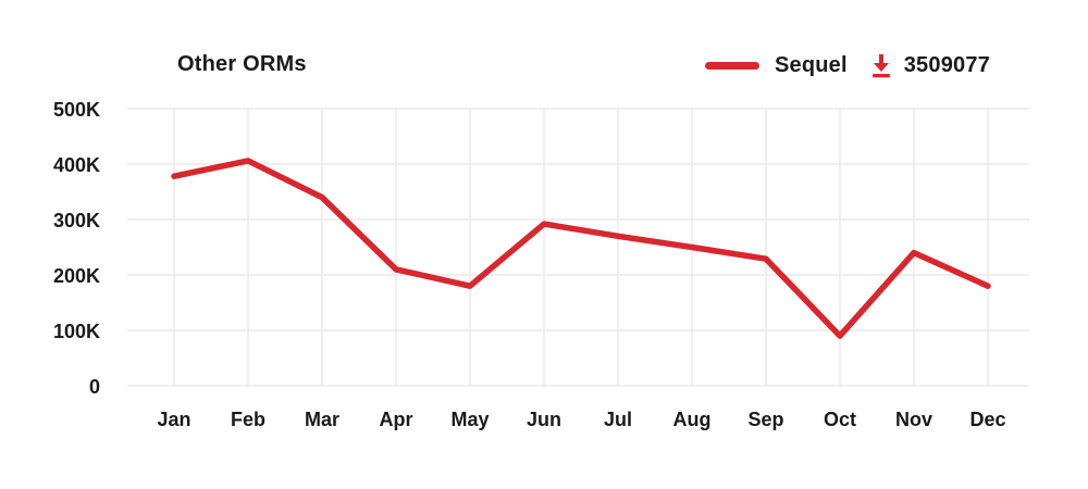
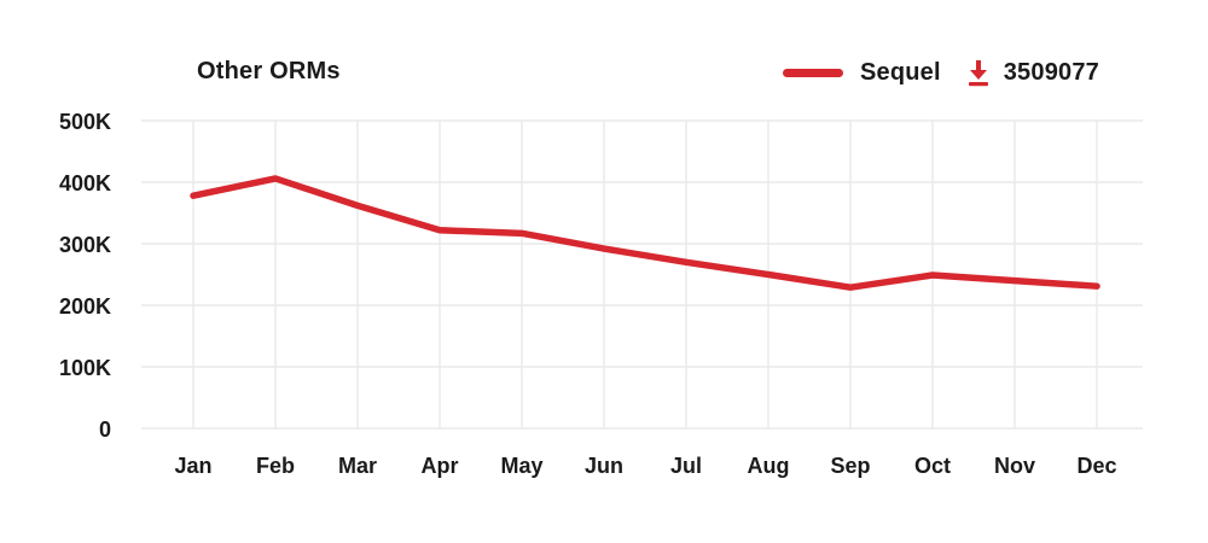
Mar: 340K -> 360K
Apr: 210K -> 320K
May: 180K -> 320K
Oct: 90K -> 250K
Dec: 180K -> 230K
